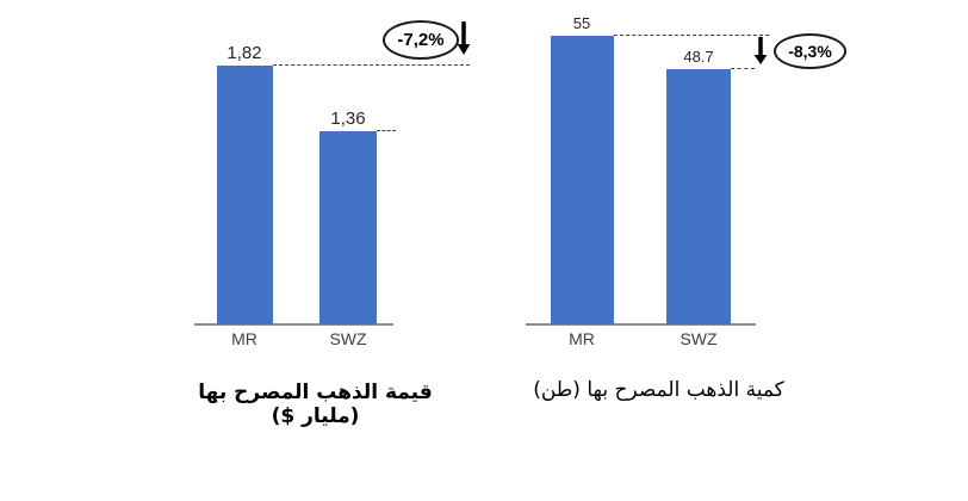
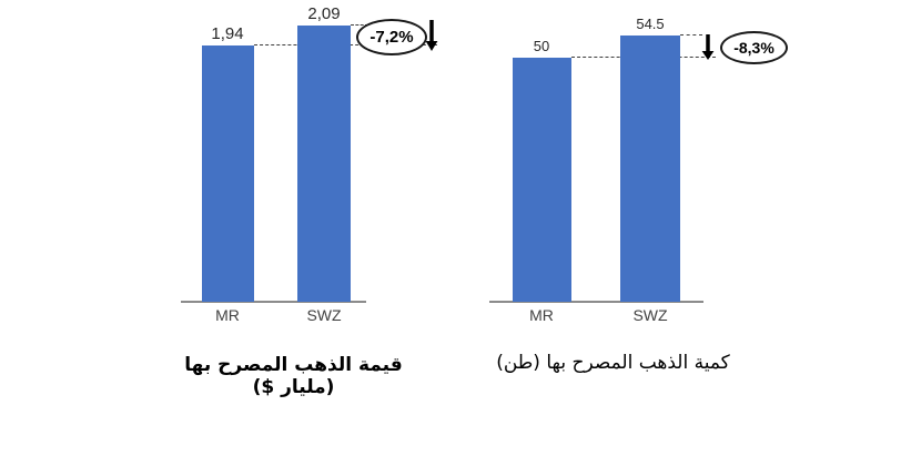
قيمة الذهب المصرح بها (مليار $)/MR: 1,82 -> 1,94
قيمة الذهب المصرح بها (مليار $)/SWZ: 1,36 -> 2,09
كمية الذهب المصرح بها (طن)/MR: 55 -> 50
كمية الذهب المصرح بها (طن)/SWZ: 48.7 -> 54.5
